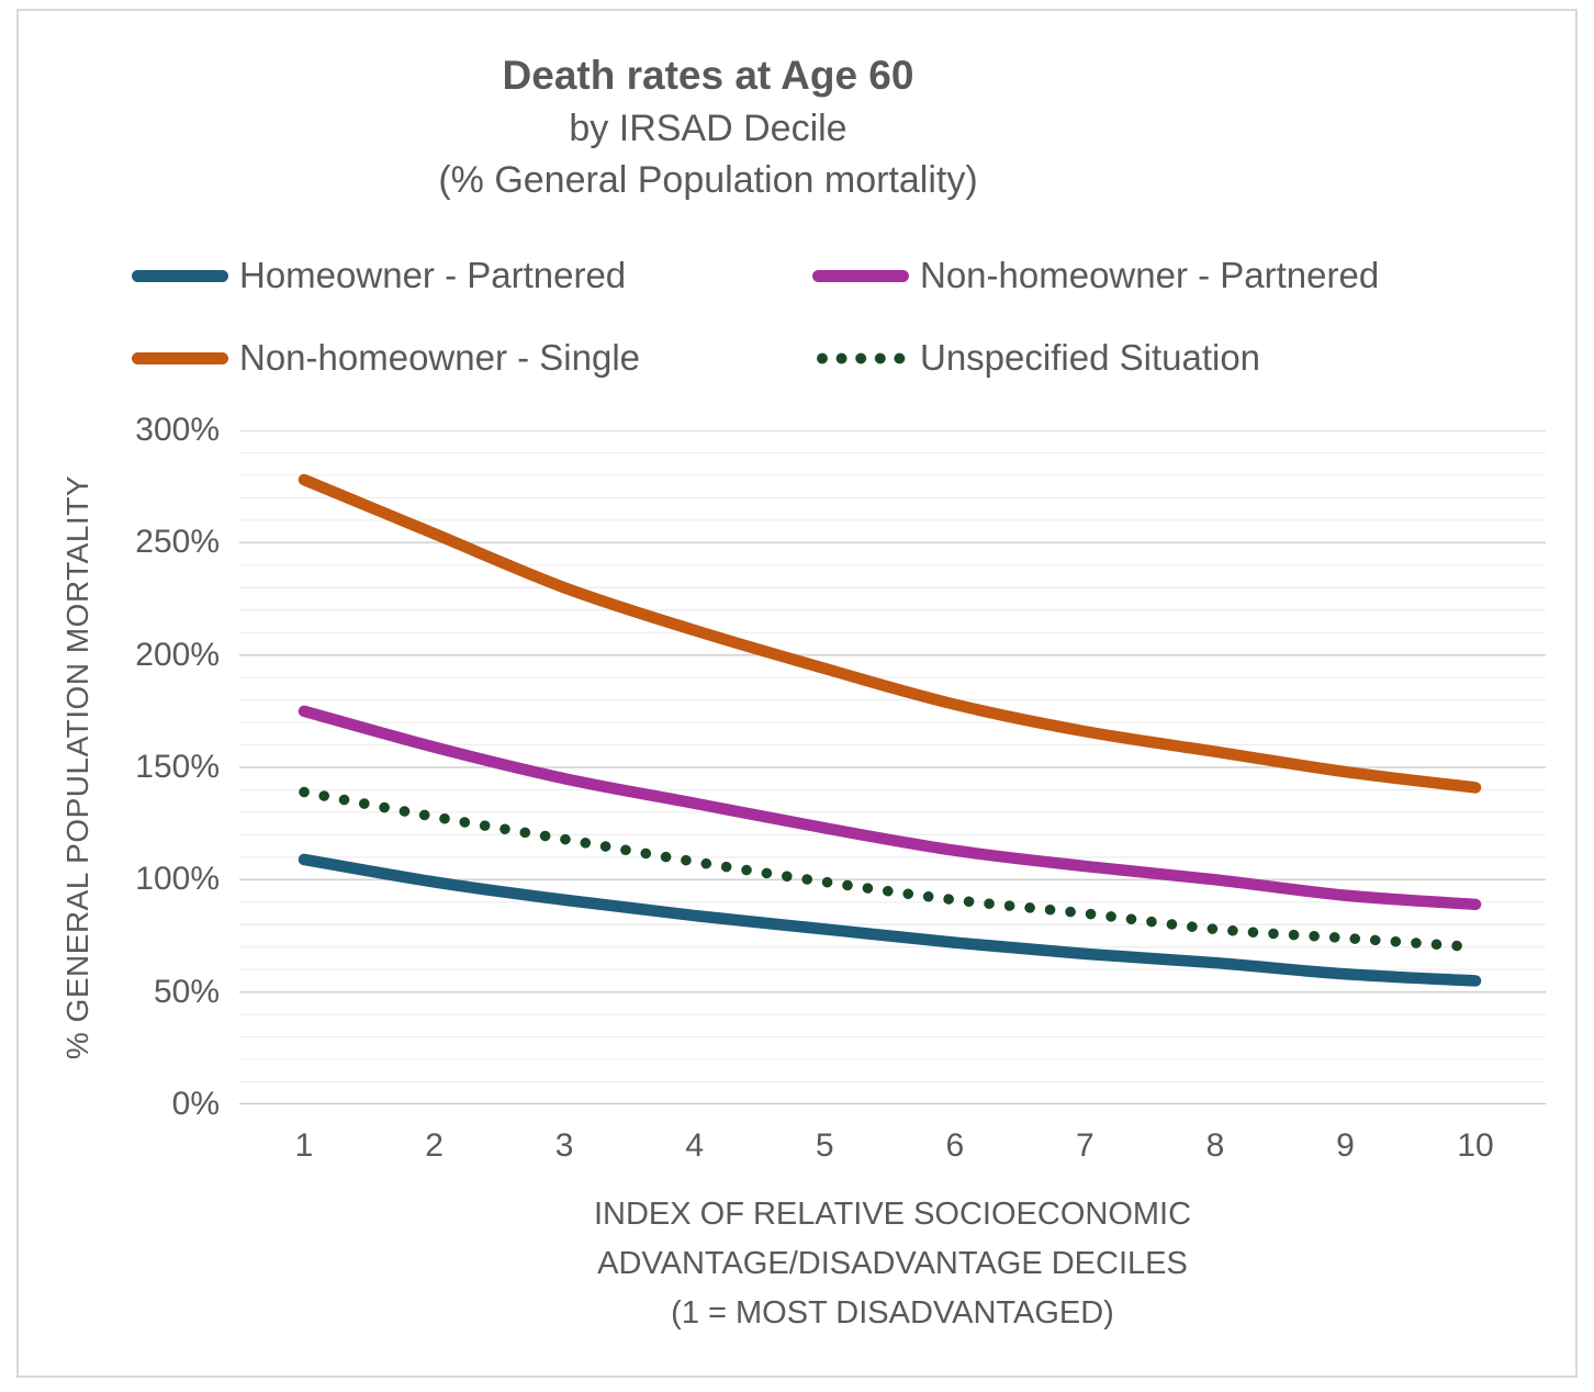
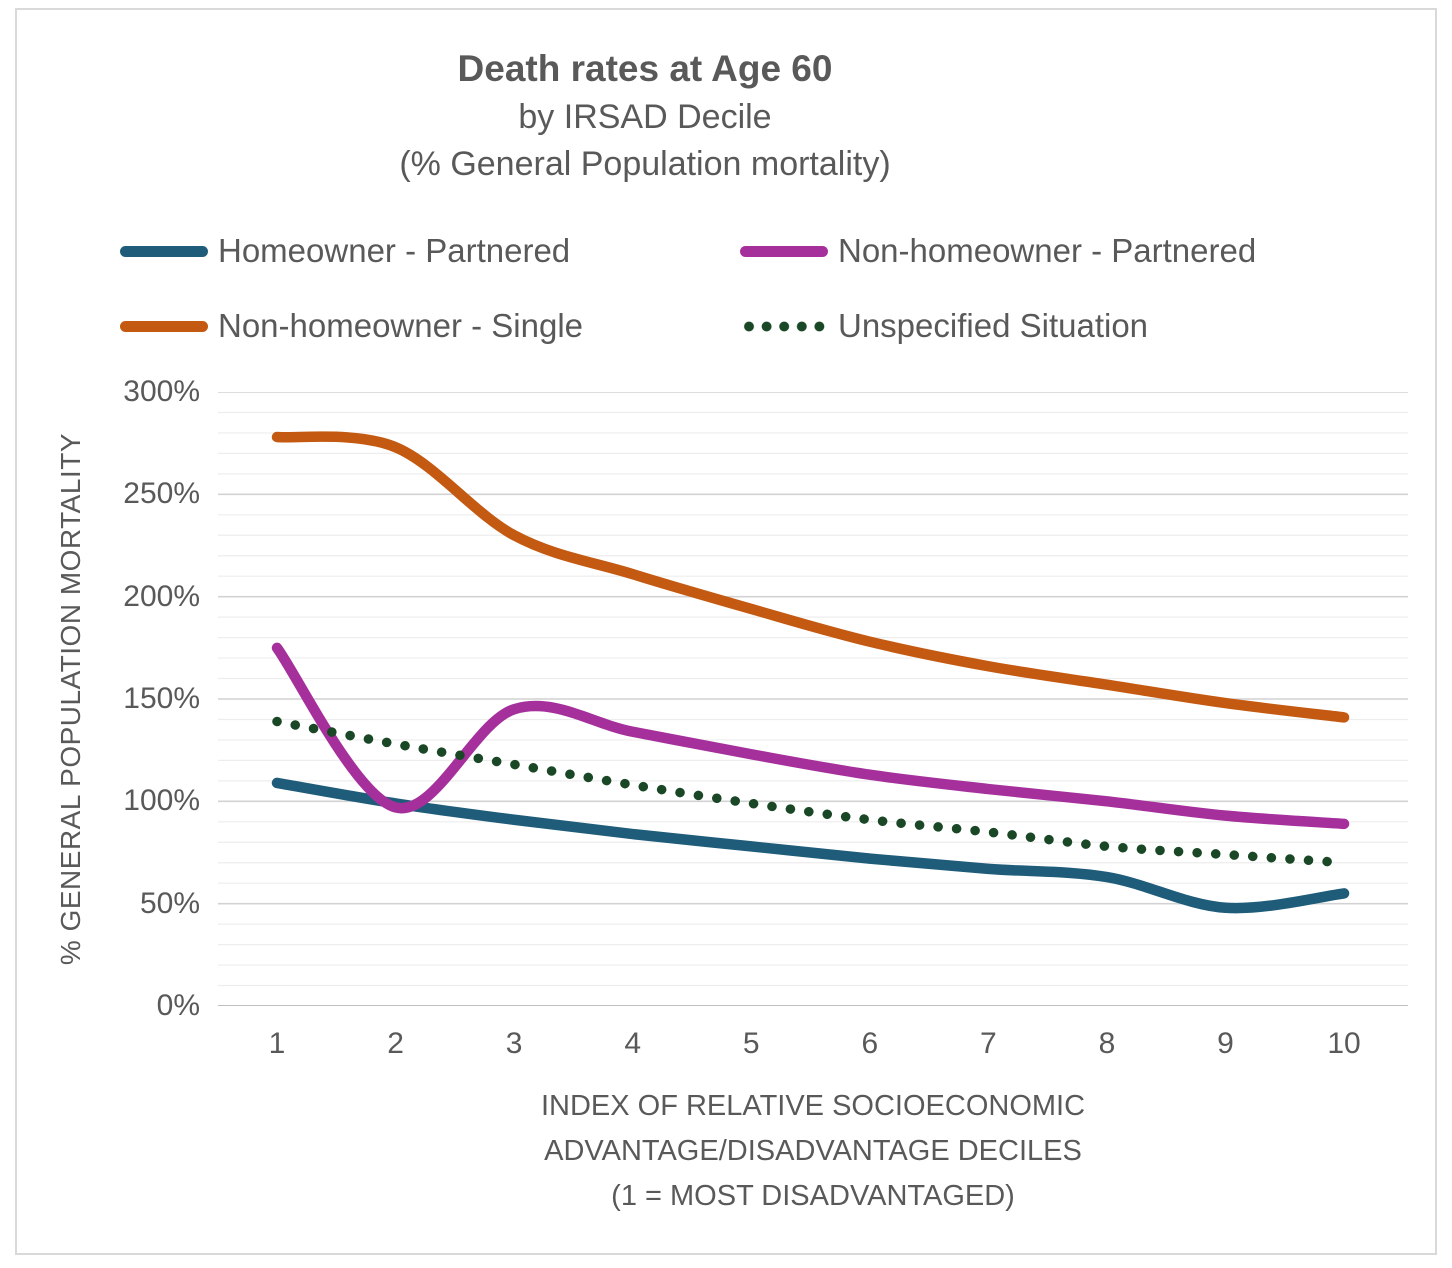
Non-homeowner - Partnered/2: 159% -> 97%
Non-homeowner - Single/2: 254% -> 273%
Homeowner - Partnered/9: 58% -> 48%
